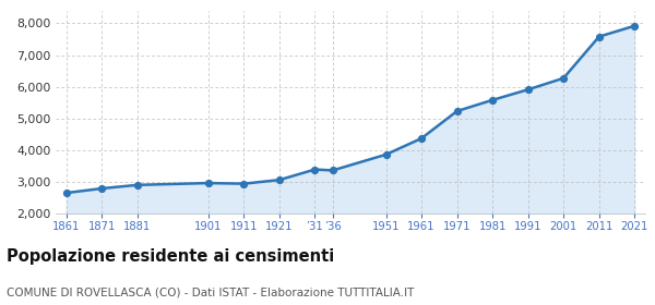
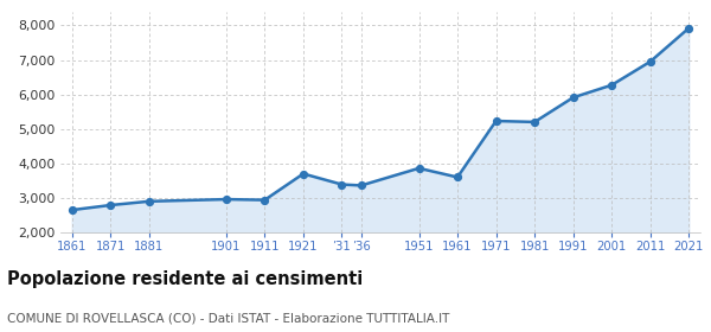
1921: 3,060 -> 3,700
1961: 4,370 -> 3,600
1981: 5,580 -> 5,200
2011: 7,580 -> 6,950
